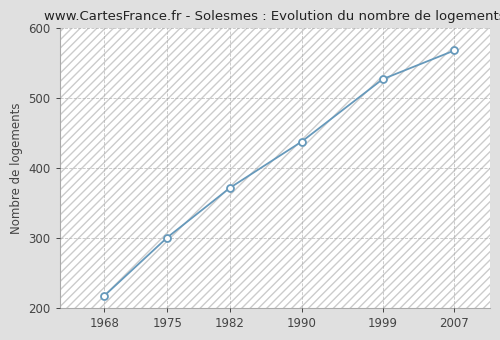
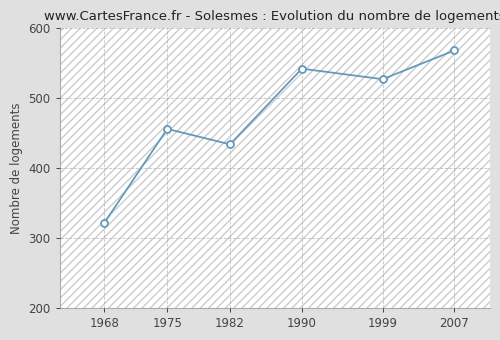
1968: 218 -> 322
1975: 301 -> 456
1982: 372 -> 434
1990: 438 -> 542
